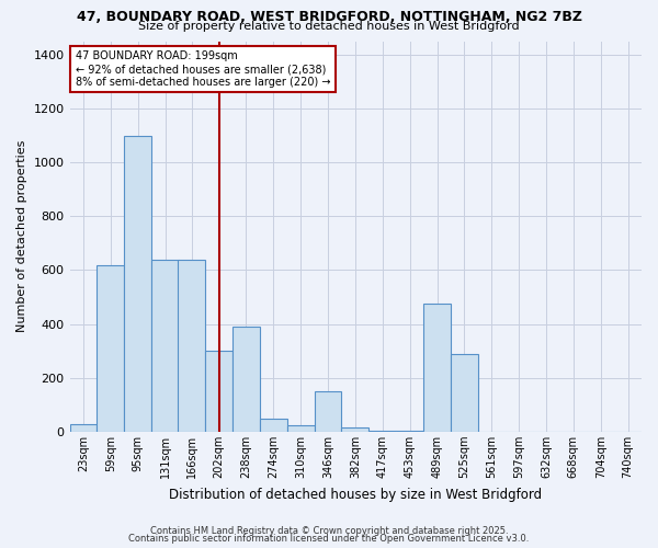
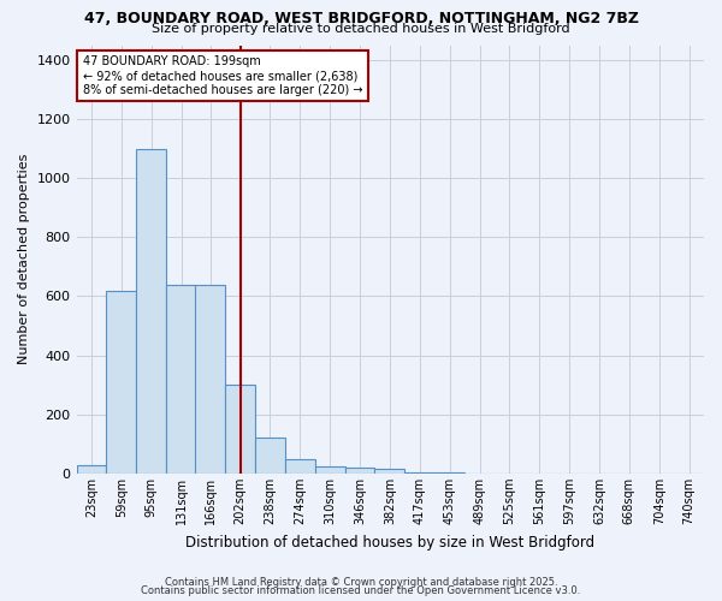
238sqm: 390 -> 120
346sqm: 150 -> 20
489sqm: 475 -> 1
525sqm: 290 -> 1
